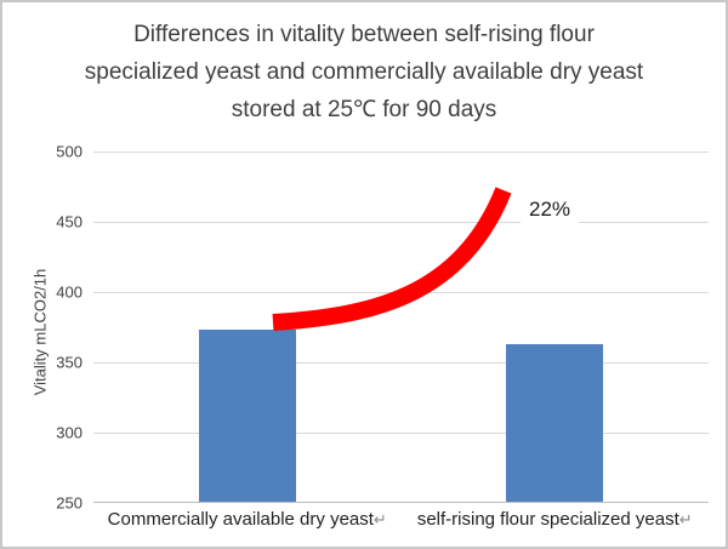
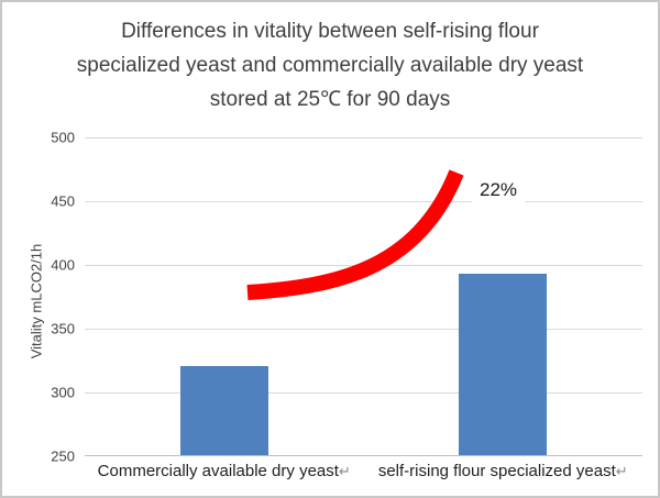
Commercially available dry yeast: 372 -> 320
self-rising flour specialized yeast: 362 -> 392
